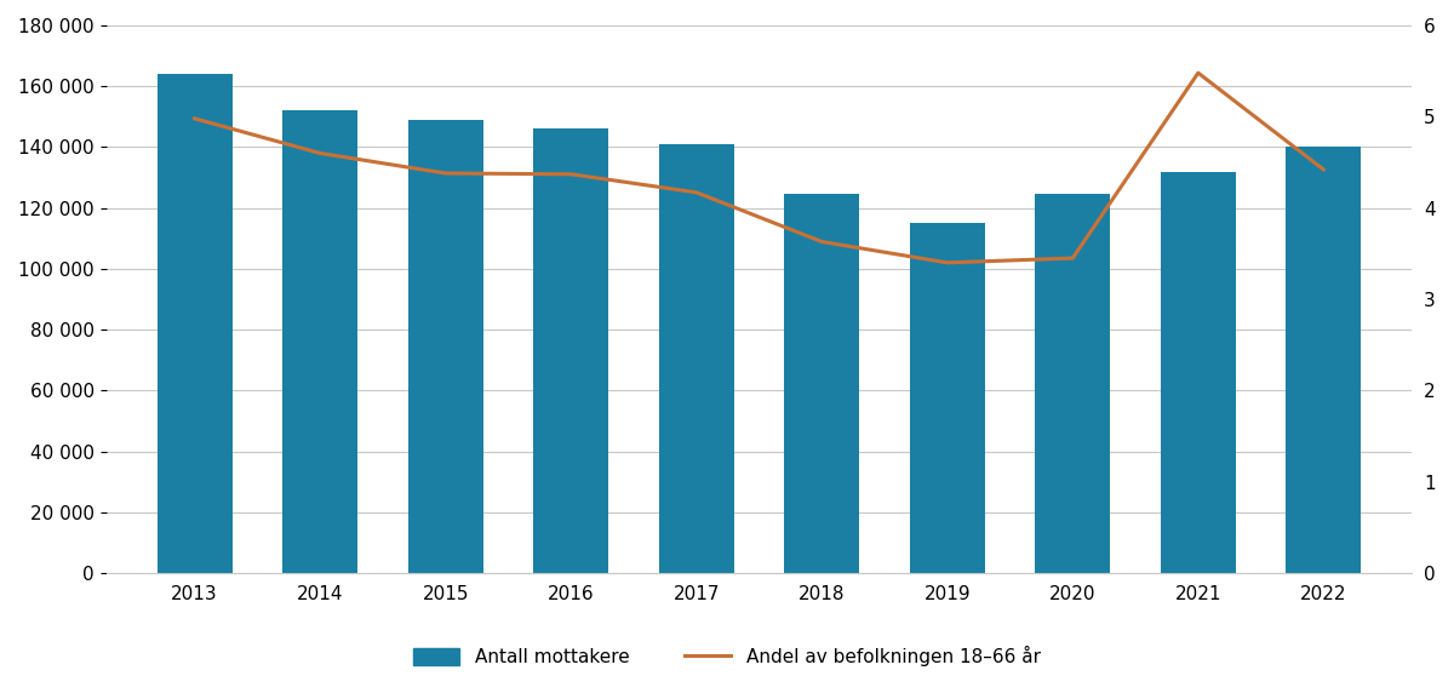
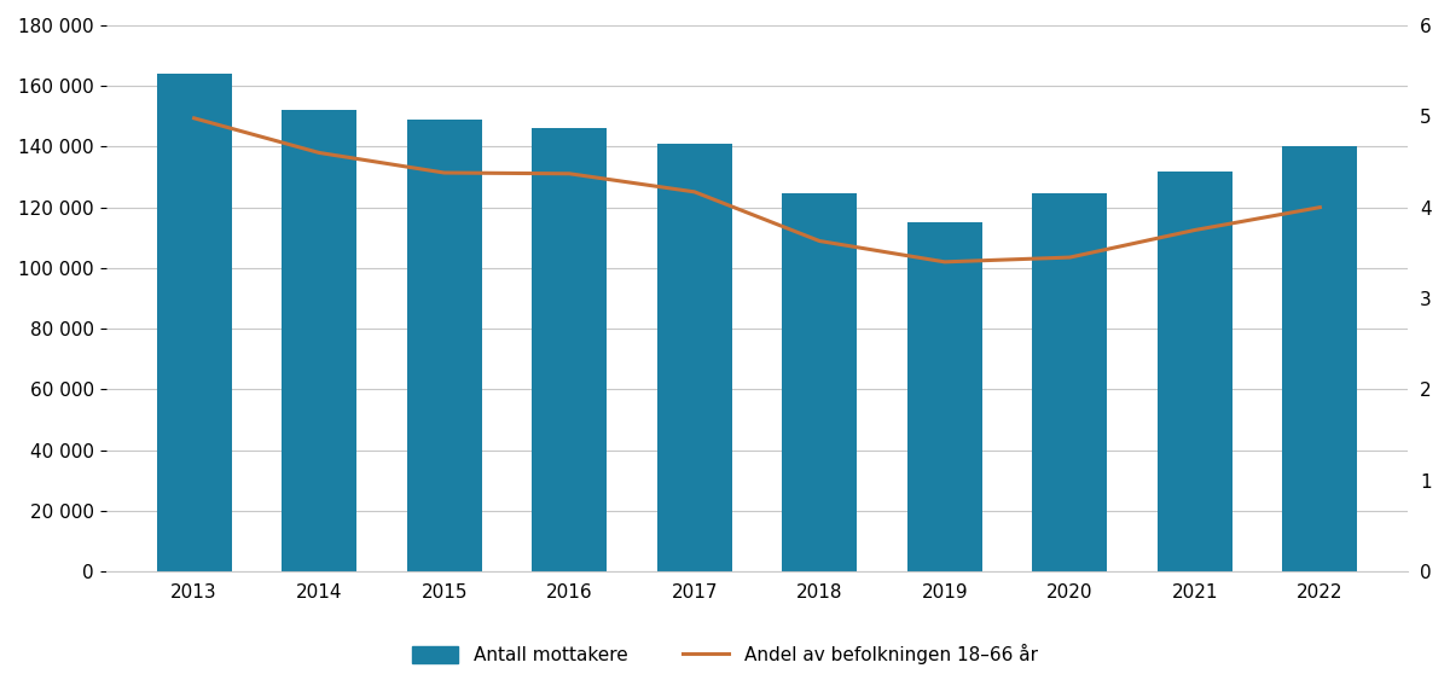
Andel av befolkningen 18–66 år/2021: 5.48 -> 3.75
Andel av befolkningen 18–66 år/2022: 4.42 -> 4.00
